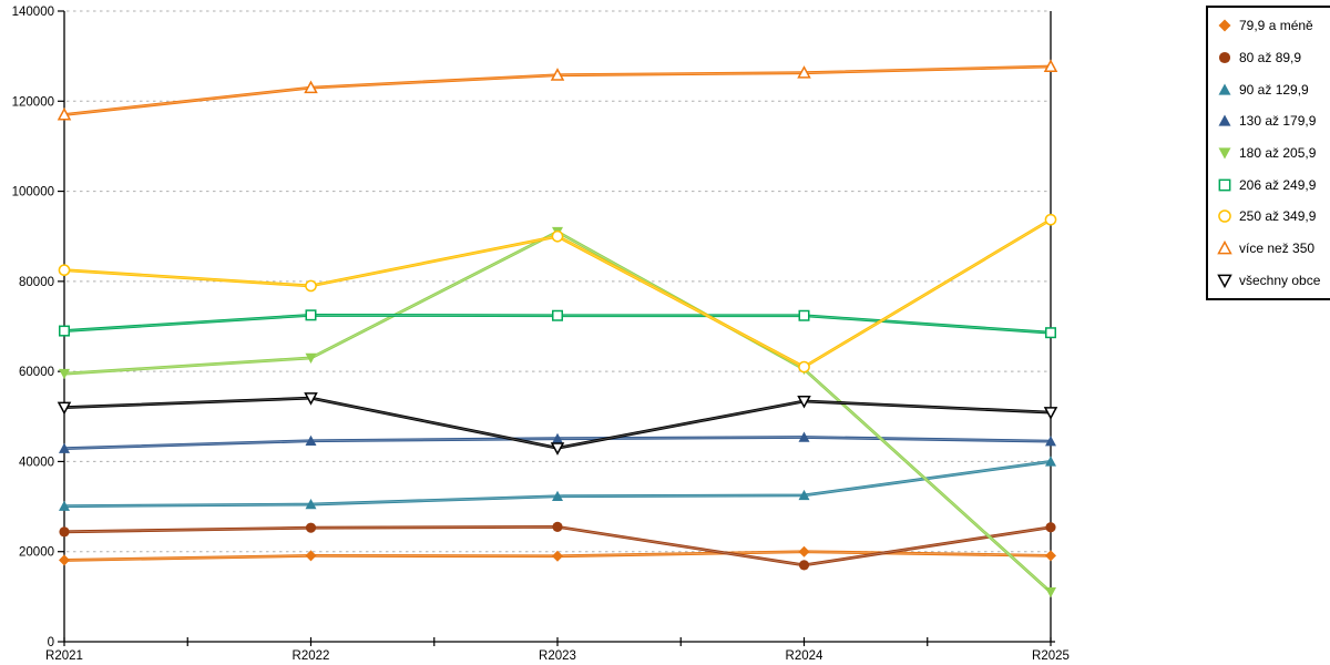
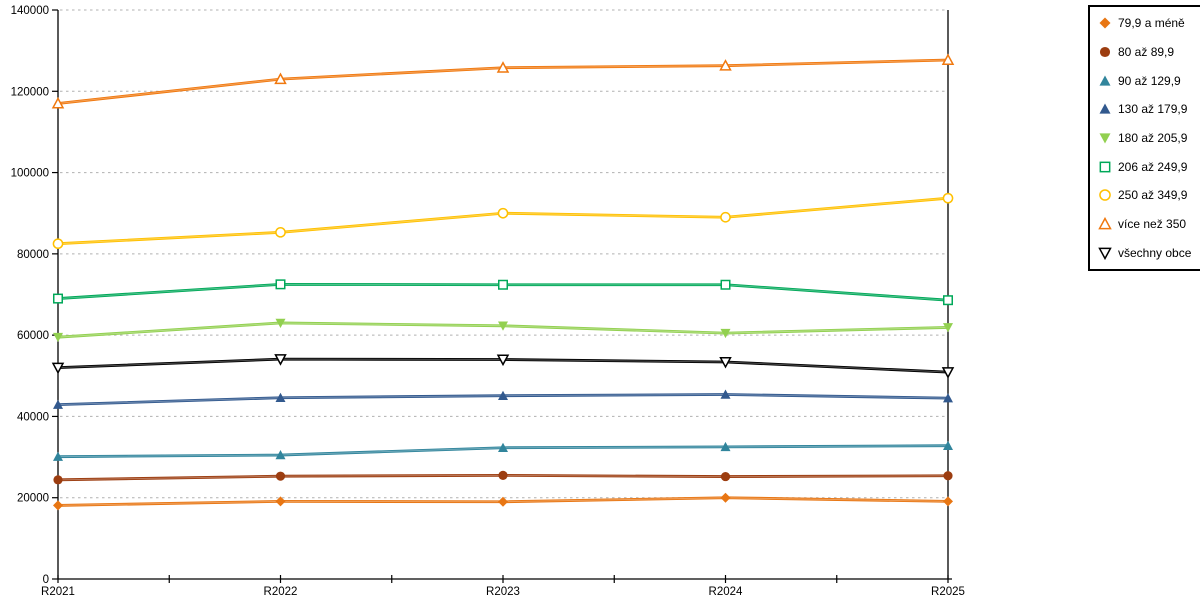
250 až 349,9/R2022: 79000 -> 85000
180 až 205,9/R2023: 91000 -> 62000
všechny obce/R2023: 43000 -> 54000
80 až 89,9/R2024: 17000 -> 25000
250 až 349,9/R2024: 61000 -> 89000
90 až 129,9/R2025: 40000 -> 33000
180 až 205,9/R2025: 11000 -> 62000
